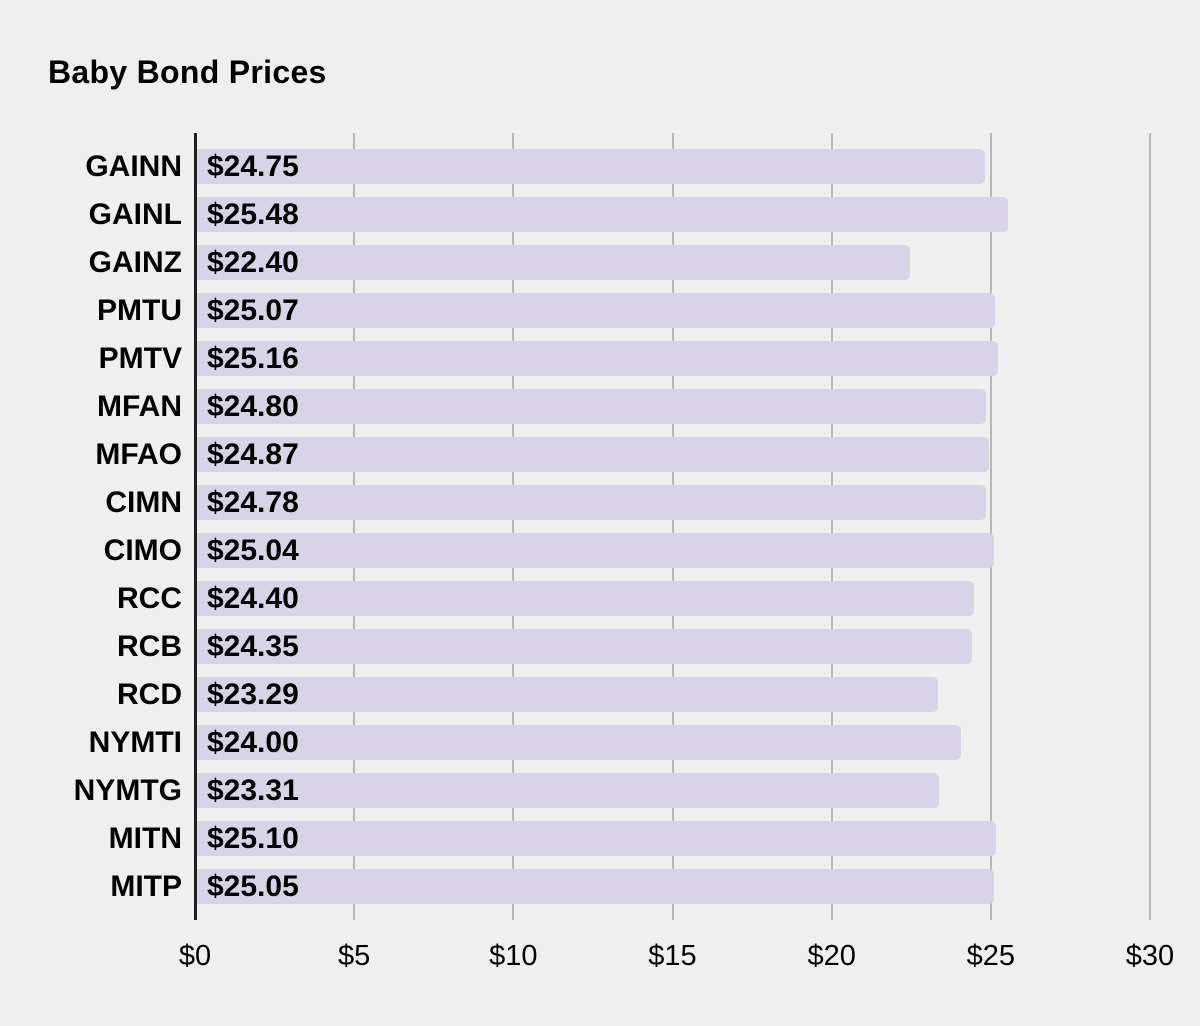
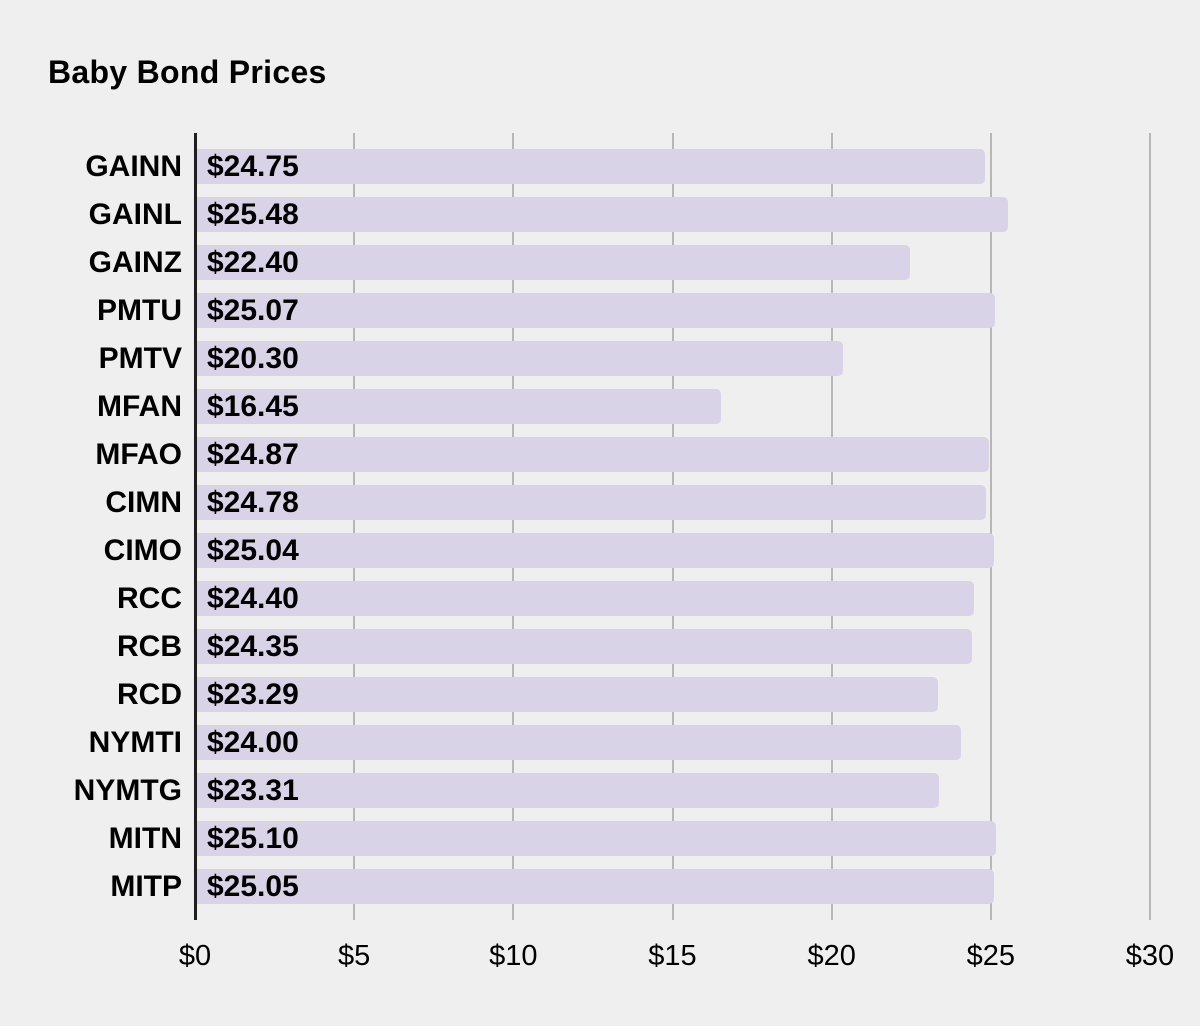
PMTV: $25.16 -> $20.30
MFAN: $24.80 -> $16.45
